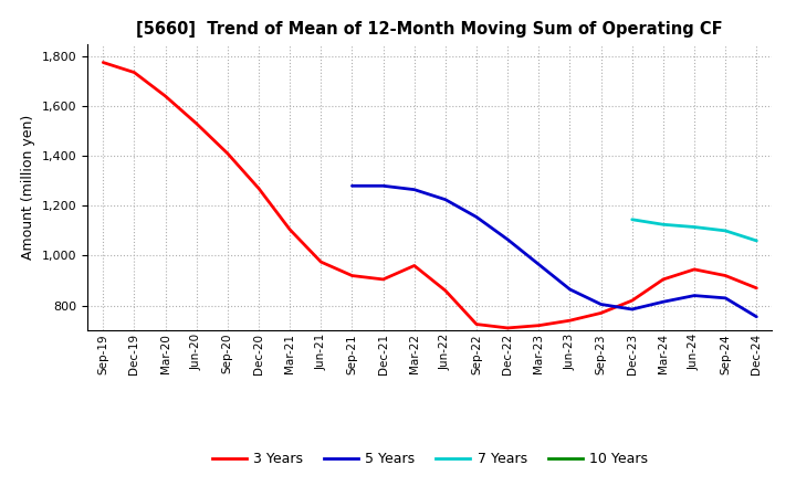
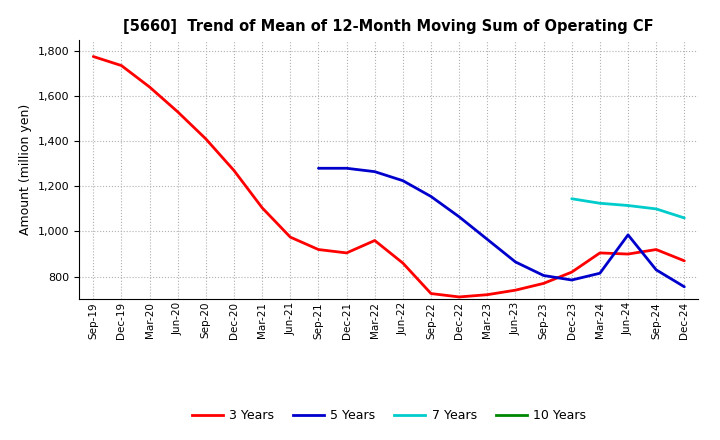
3 Years/Jun-24: 945 -> 900
5 Years/Jun-24: 840 -> 985
